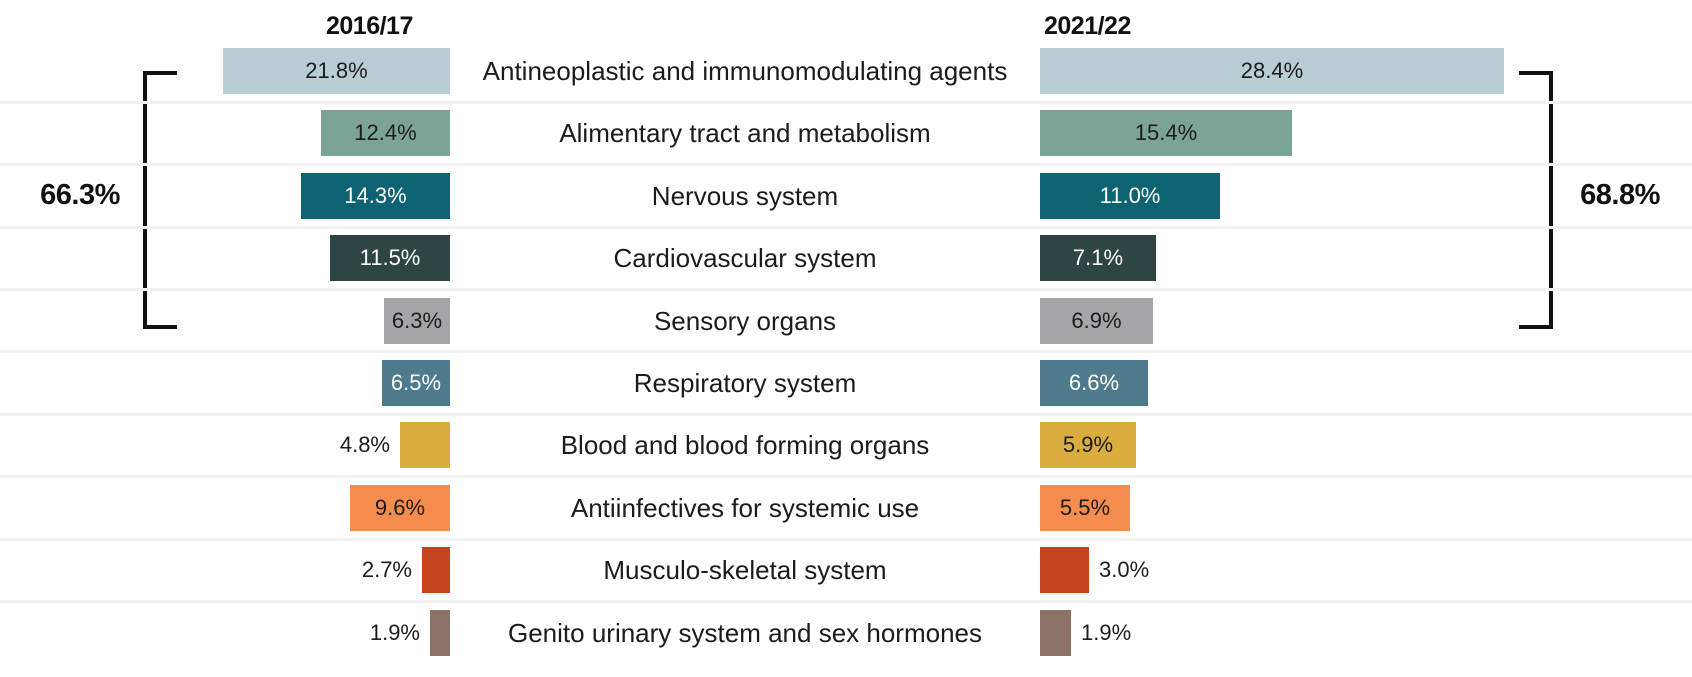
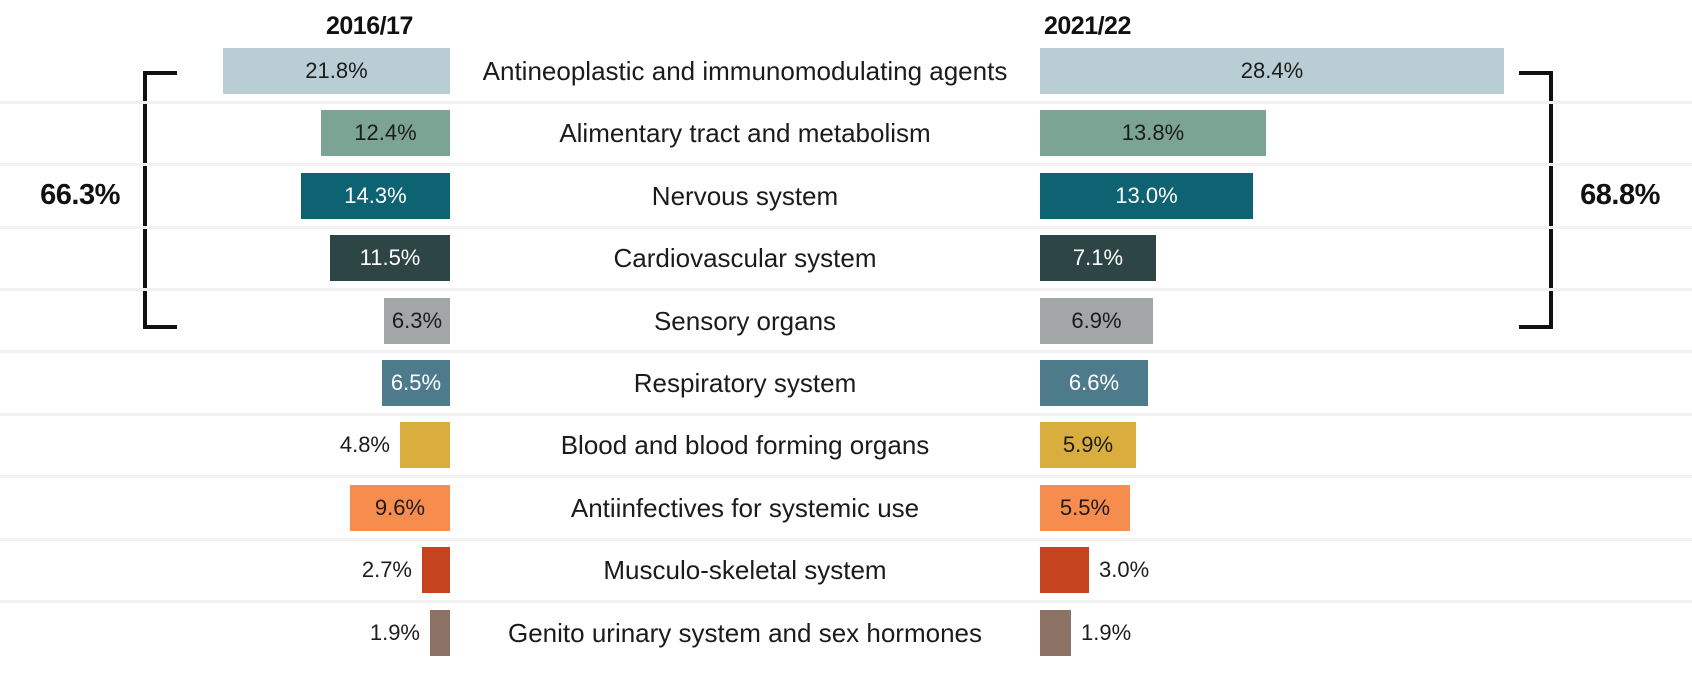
2021/22/Alimentary tract and metabolism: 15.4% -> 13.8%
2021/22/Nervous system: 11.0% -> 13.0%
